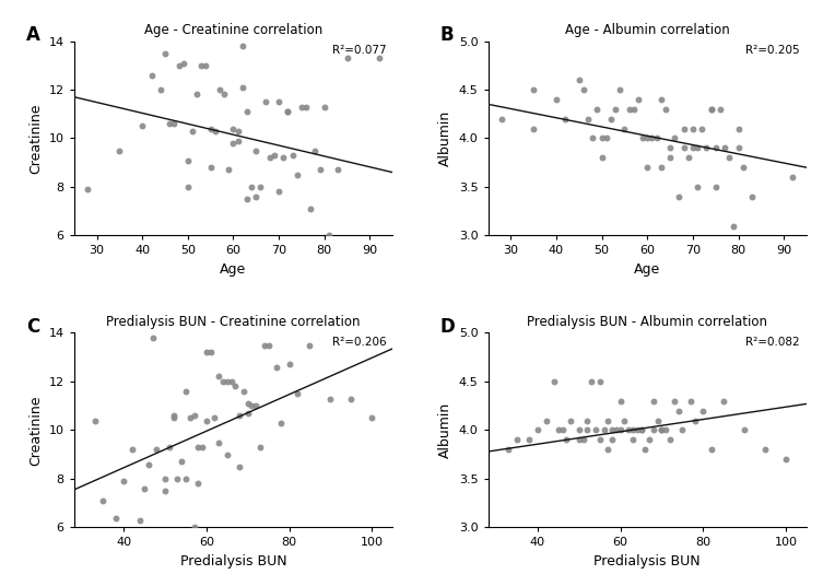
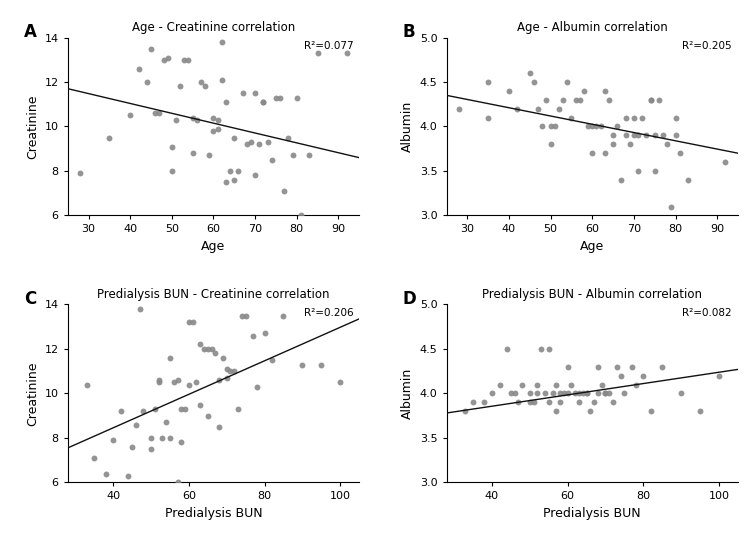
Predialysis BUN - Albumin correlation/100: 3.7 -> 4.2
